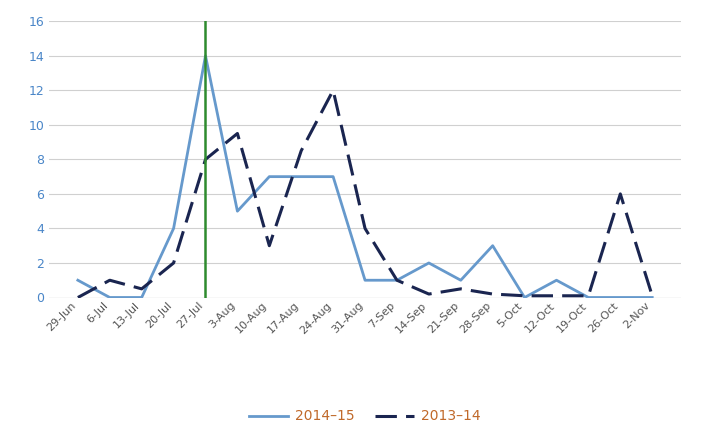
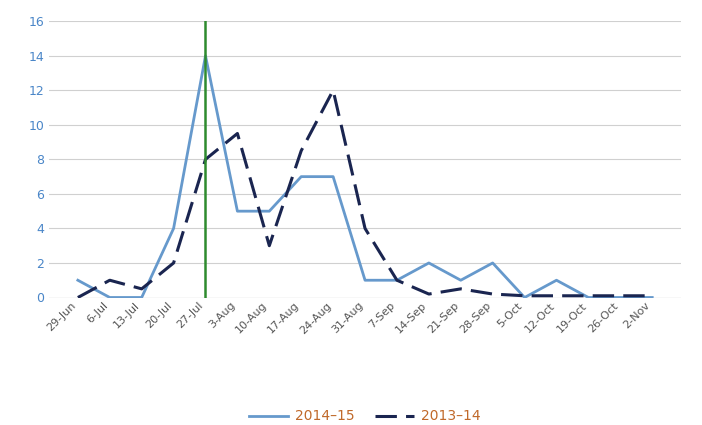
2014–15/10-Aug: 7 -> 5
2014–15/28-Sep: 3 -> 2
2013–14/26-Oct: 6.0 -> 0.1
